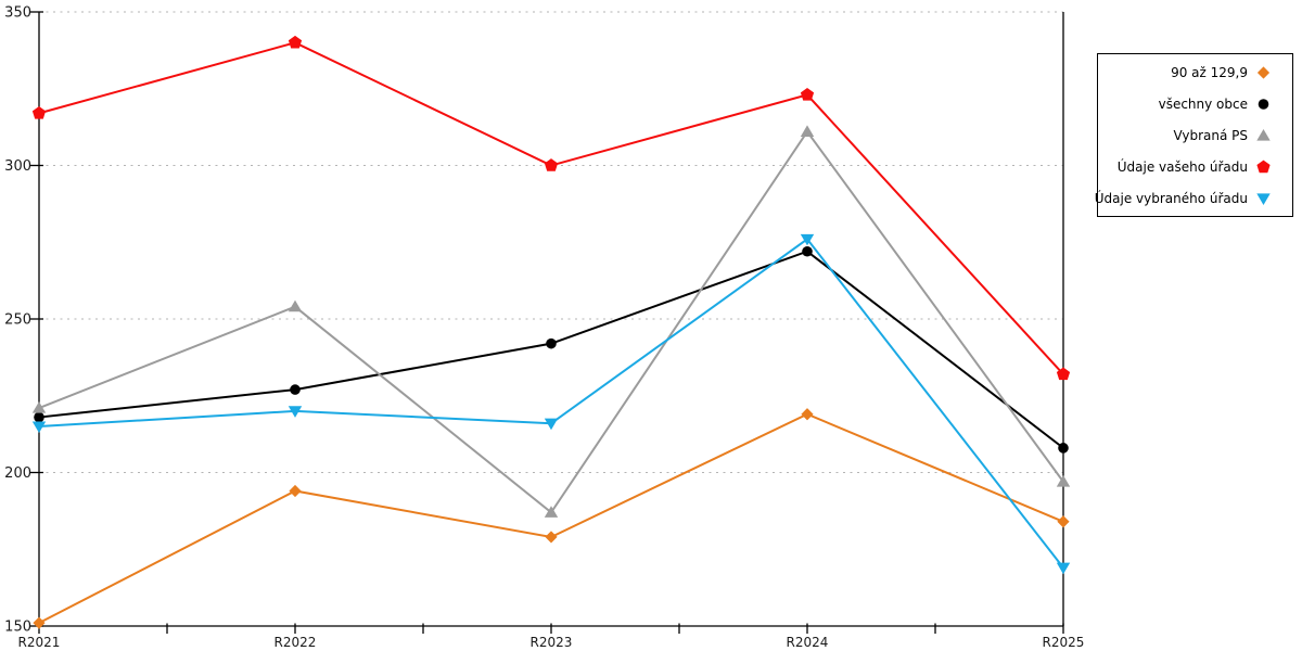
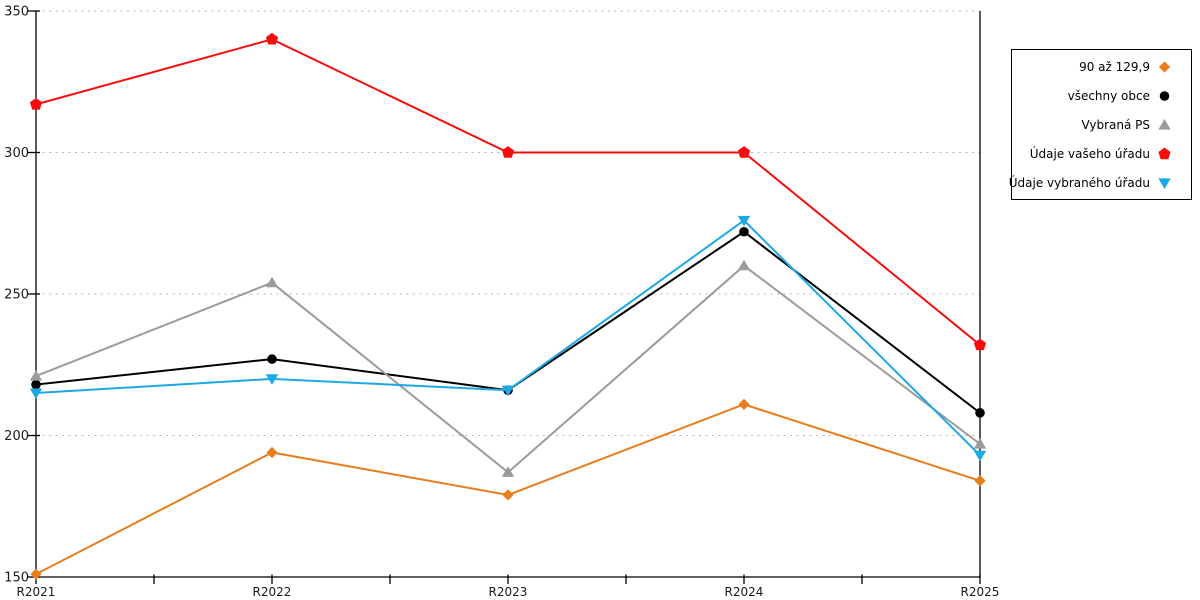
všechny obce/R2023: 242 -> 216
90 až 129,9/R2024: 219 -> 211
Vybraná PS/R2024: 311 -> 260
Údaje vašeho úřadu/R2024: 323 -> 300
Údaje vybraného úřadu/R2025: 169 -> 193
